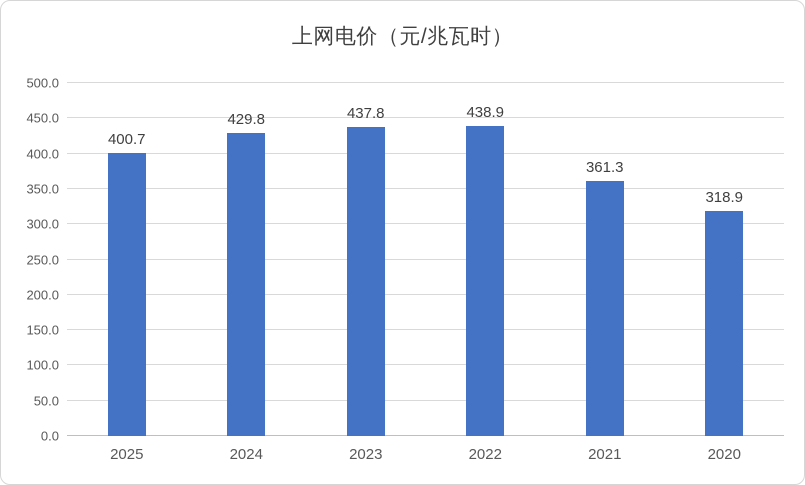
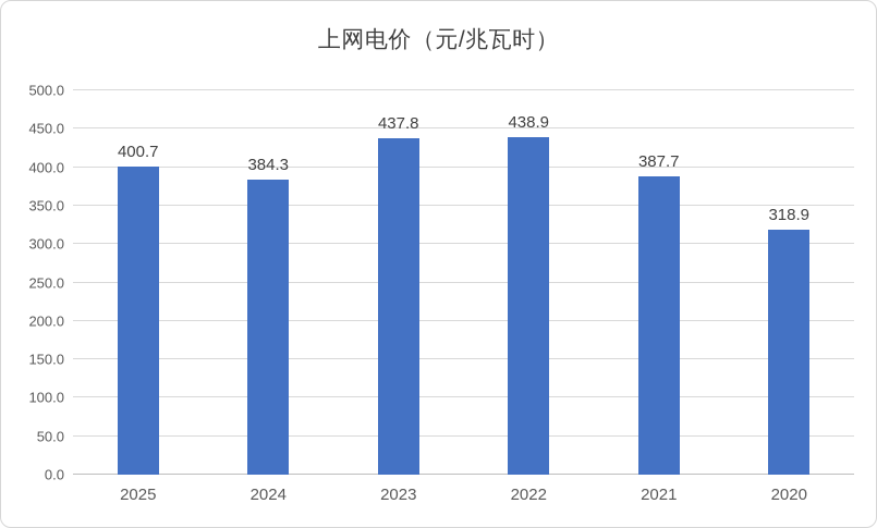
2024: 429.8 -> 384.3
2021: 361.3 -> 387.7
